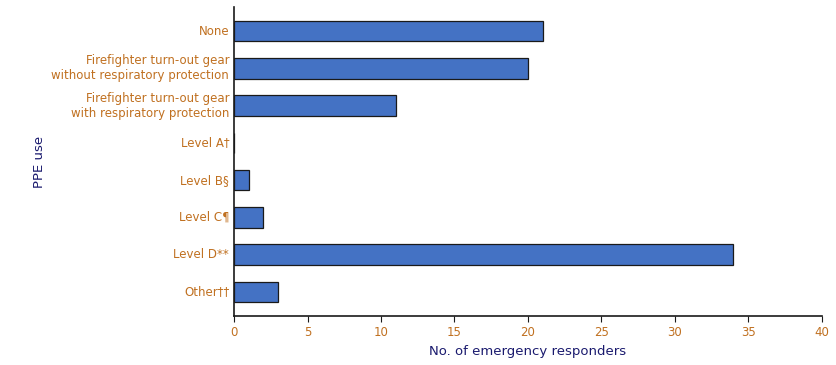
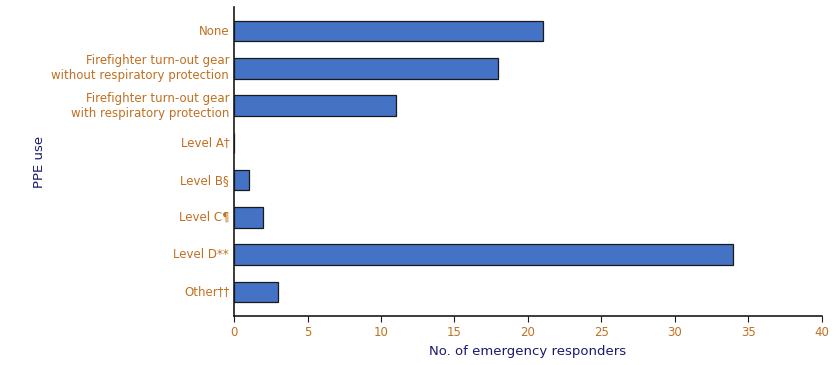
Firefighter turn-out gear without respiratory protection: 20 -> 18
